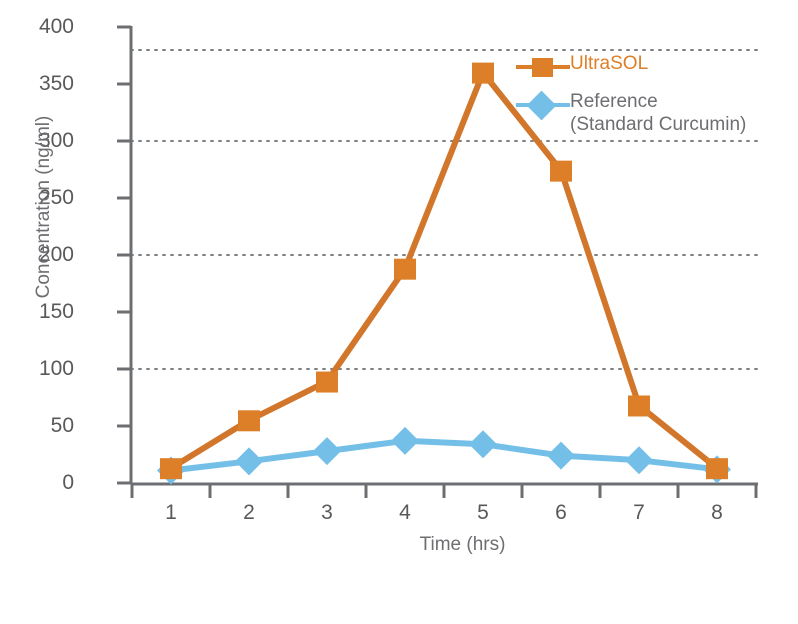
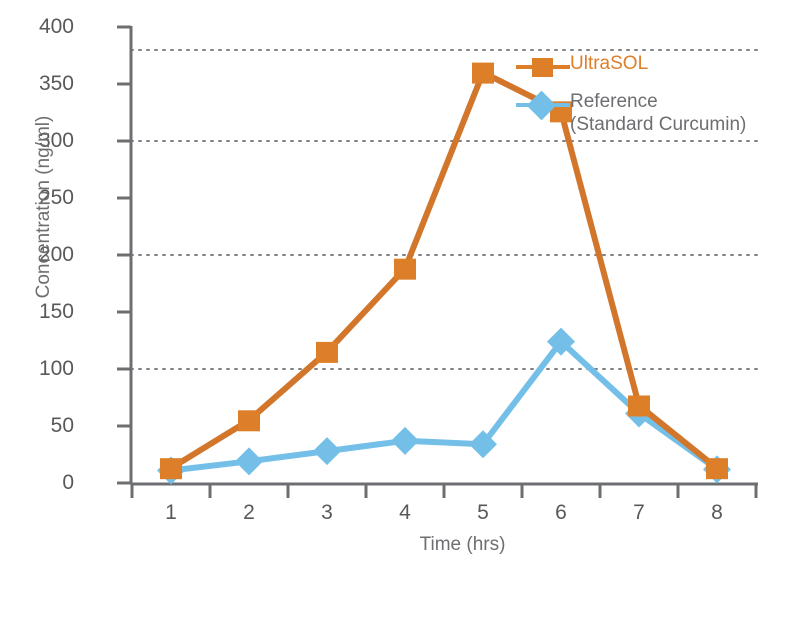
UltraSOL/3: 89 -> 115
UltraSOL/6: 274 -> 326
Reference (Standard Curcumin)/6: 24 -> 124
Reference (Standard Curcumin)/7: 20 -> 61
